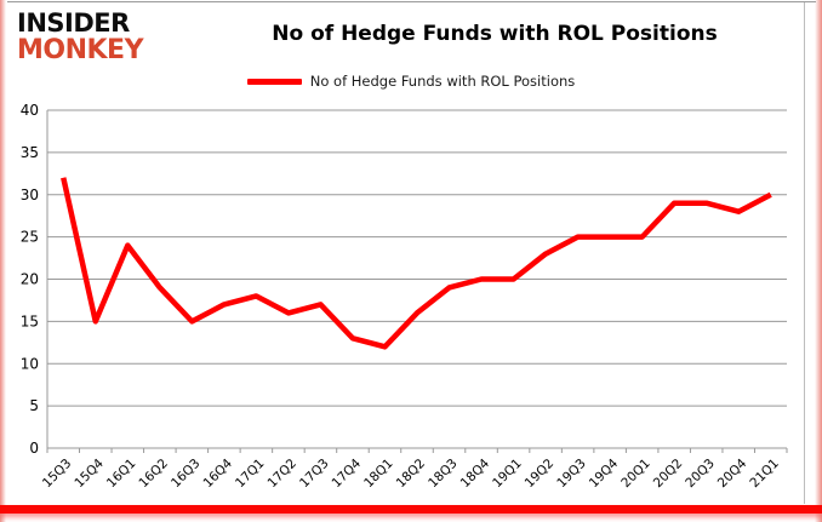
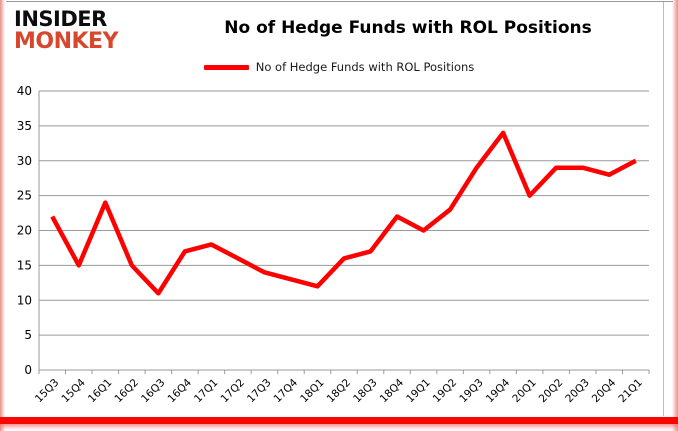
15Q3: 32 -> 22
16Q2: 19 -> 15
16Q3: 15 -> 11
17Q3: 17 -> 14
18Q3: 19 -> 17
18Q4: 20 -> 22
19Q3: 25 -> 29
19Q4: 25 -> 34
